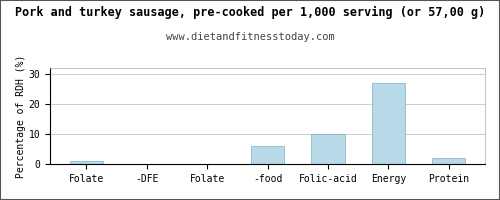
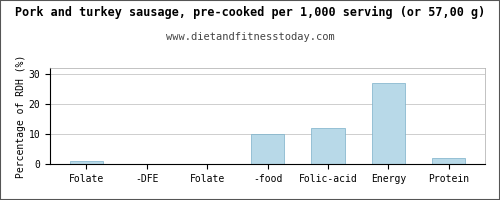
-food: 6 -> 10
Folic-acid: 10 -> 12
